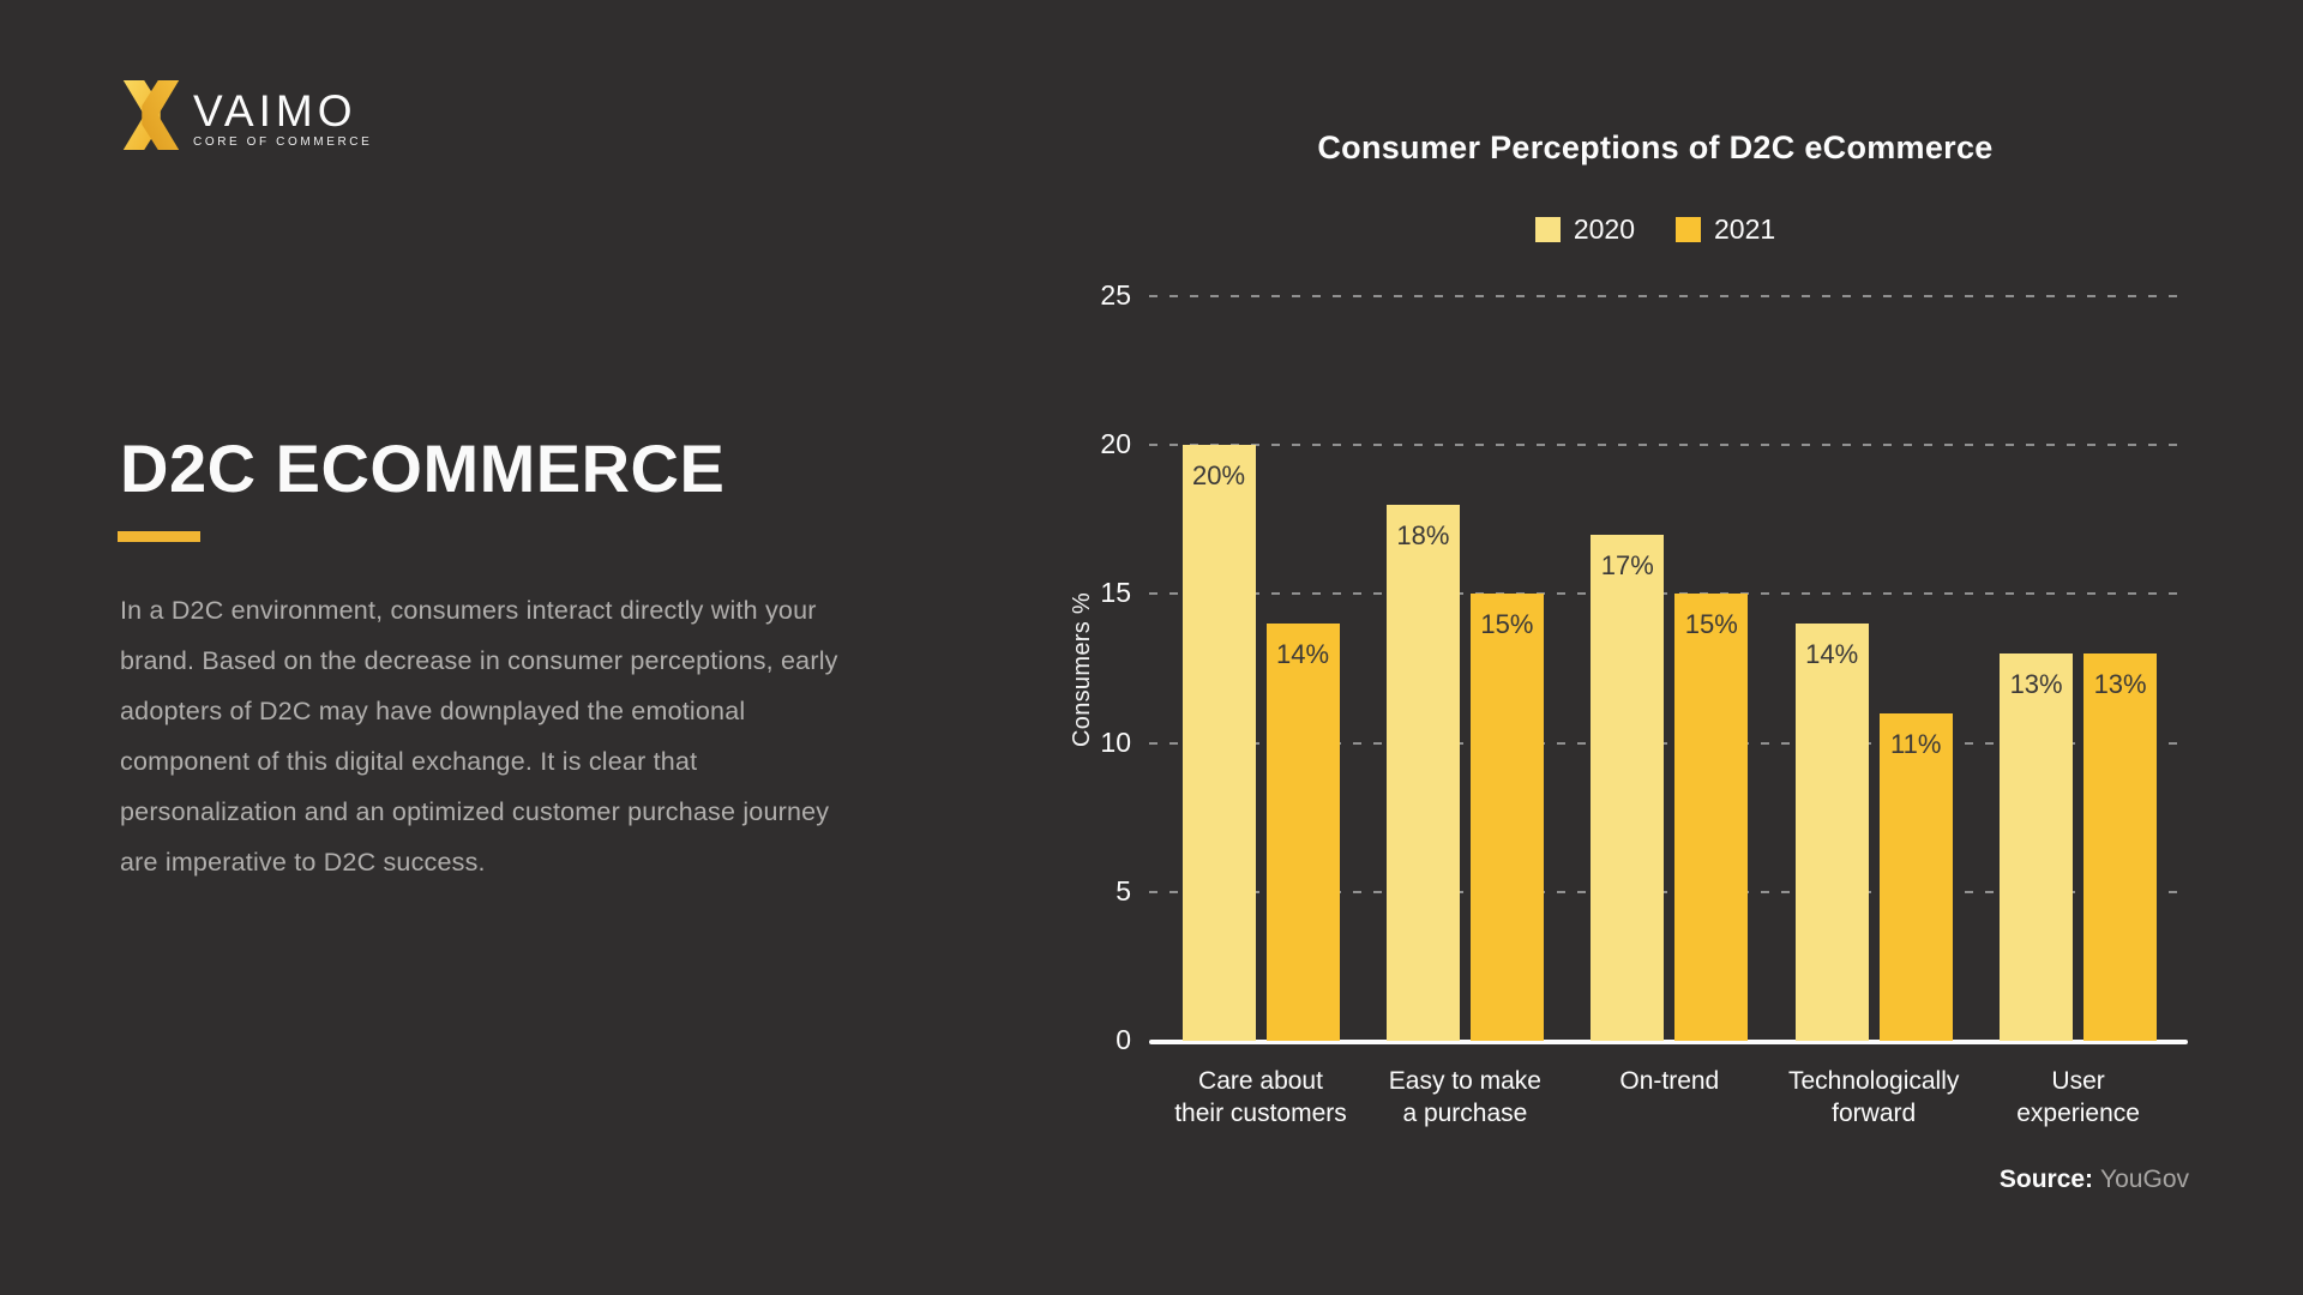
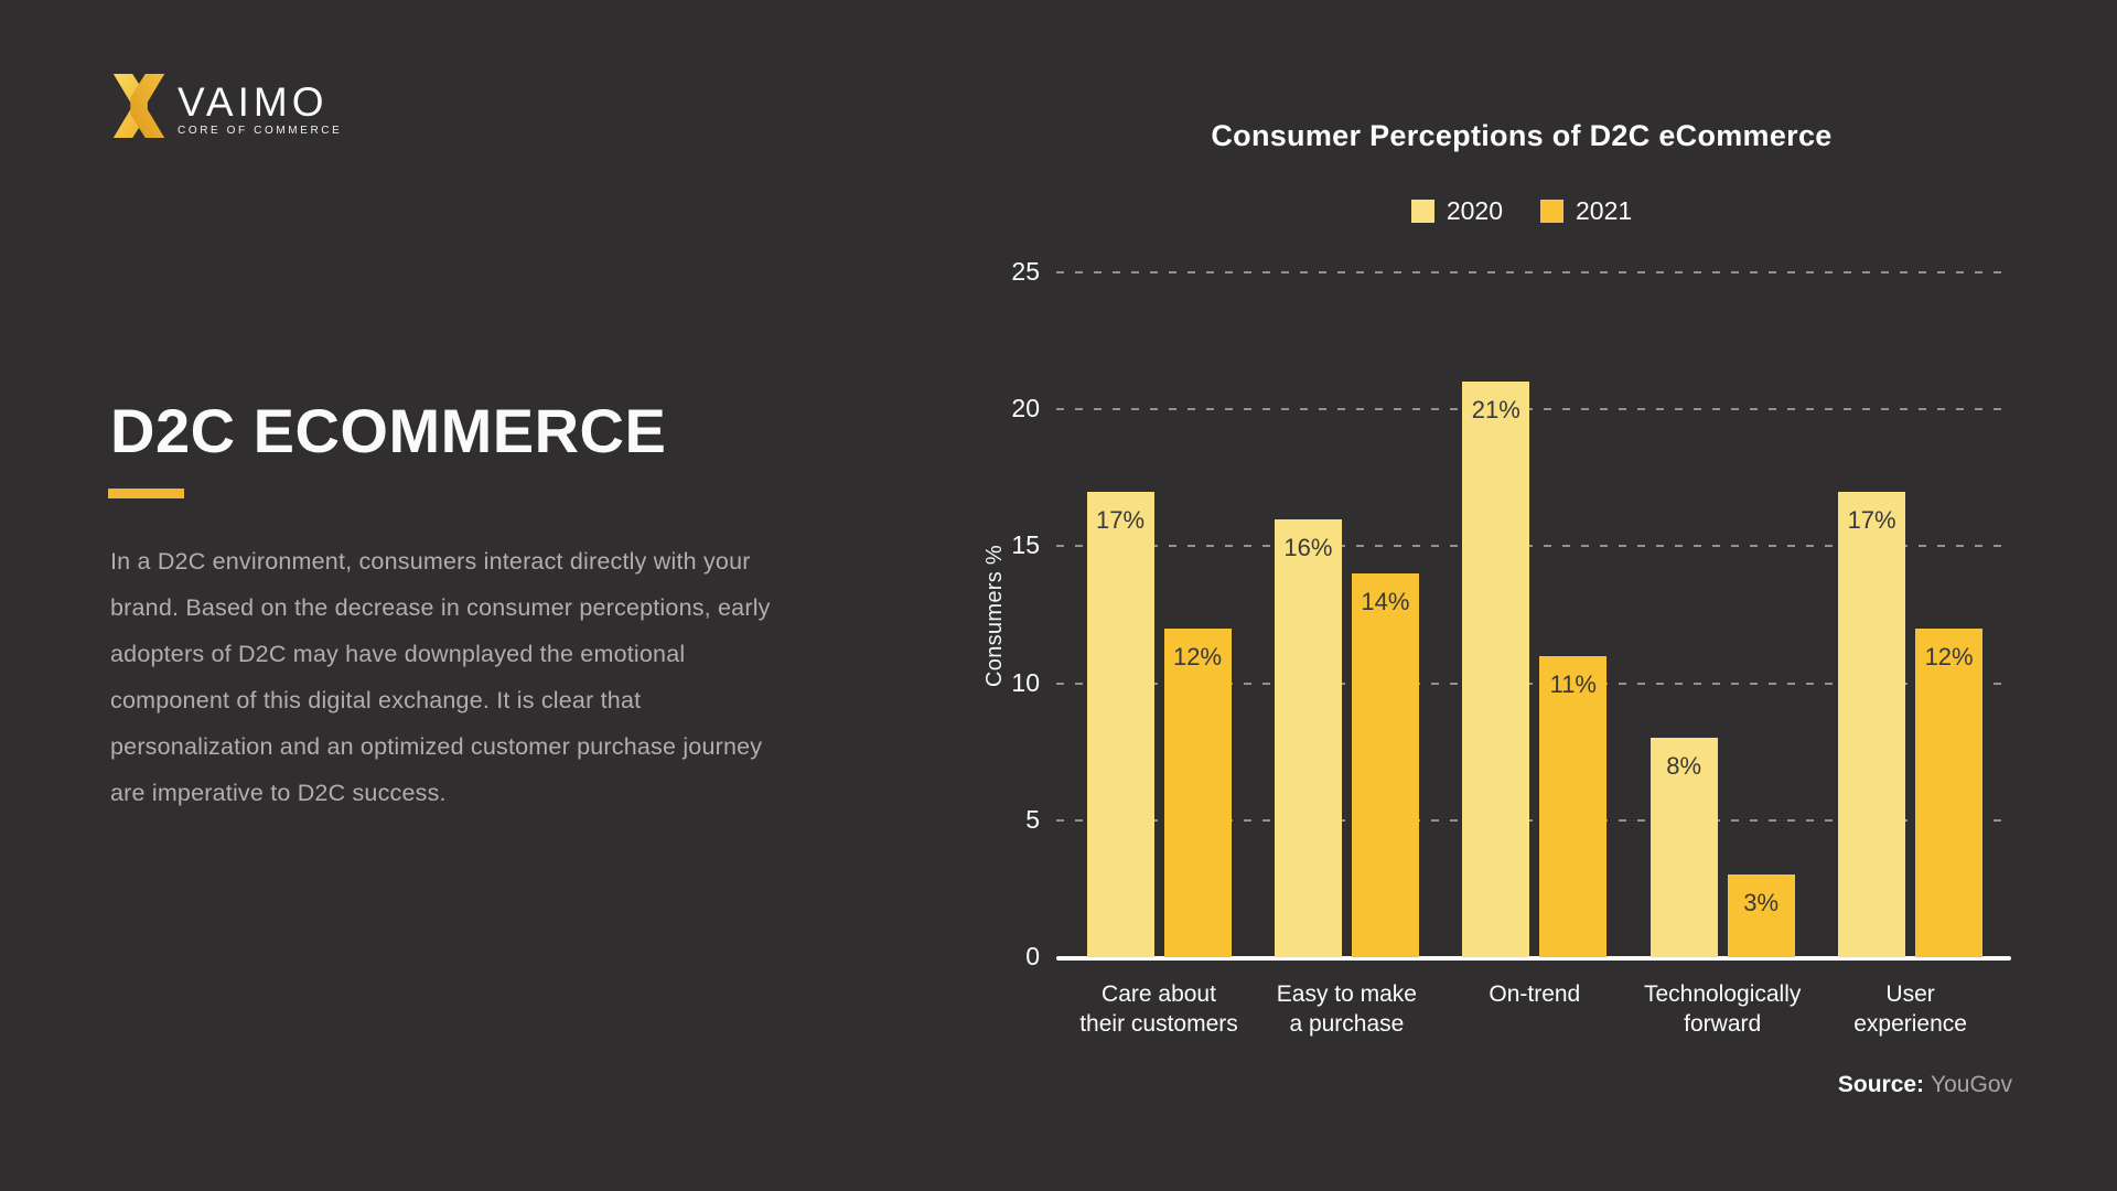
2020/Care about their customers: 20% -> 17%
2021/Care about their customers: 14% -> 12%
2020/Easy to make a purchase: 18% -> 16%
2021/Easy to make a purchase: 15% -> 14%
2020/On-trend: 17% -> 21%
2021/On-trend: 15% -> 11%
2020/Technologically forward: 14% -> 8%
2021/Technologically forward: 11% -> 3%
2020/User experience: 13% -> 17%
2021/User experience: 13% -> 12%
